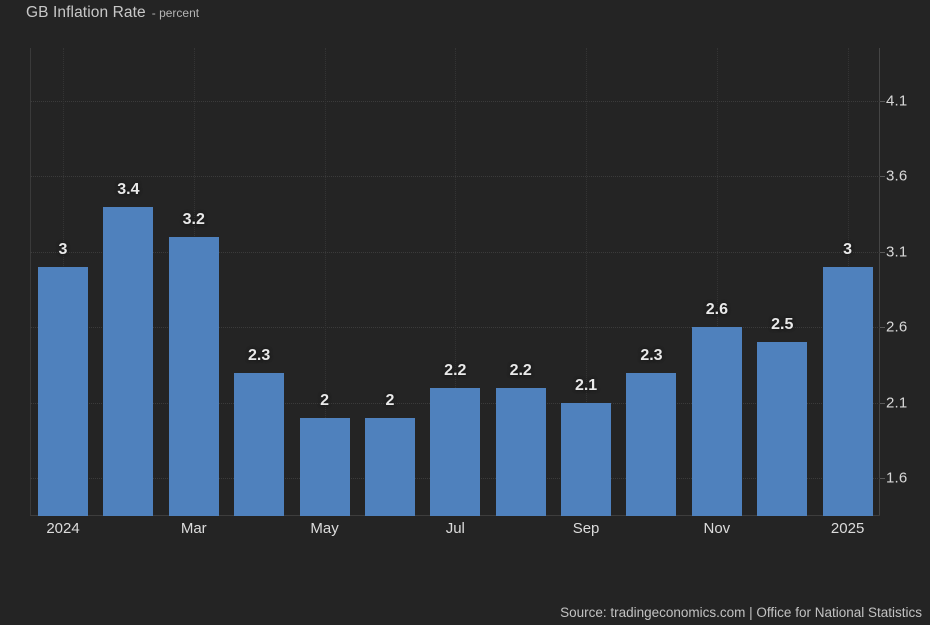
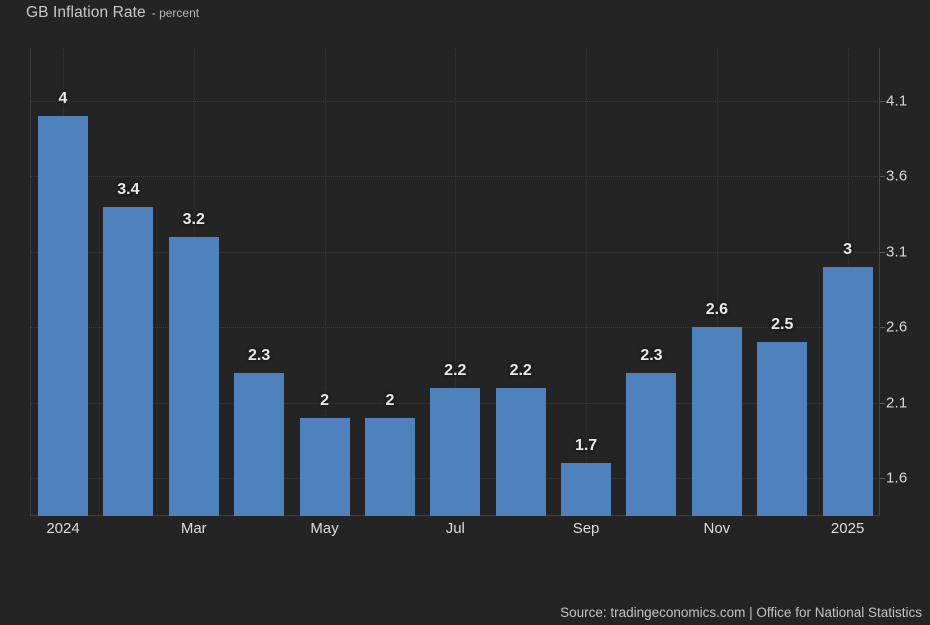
2024: 3 -> 4
Sep: 2.1 -> 1.7
